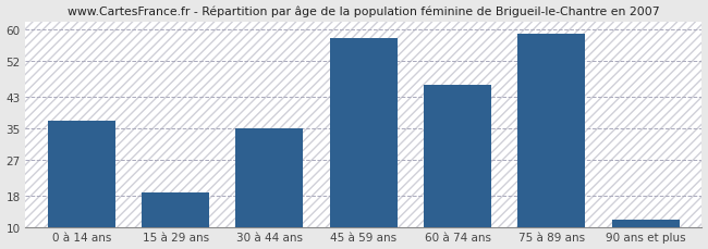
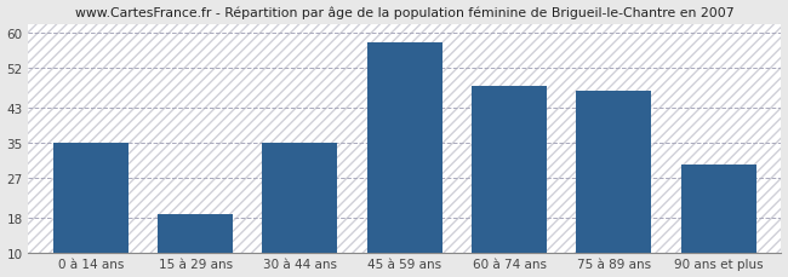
0 à 14 ans: 37 -> 35
60 à 74 ans: 46 -> 48
75 à 89 ans: 59 -> 47
90 ans et plus: 12 -> 30
